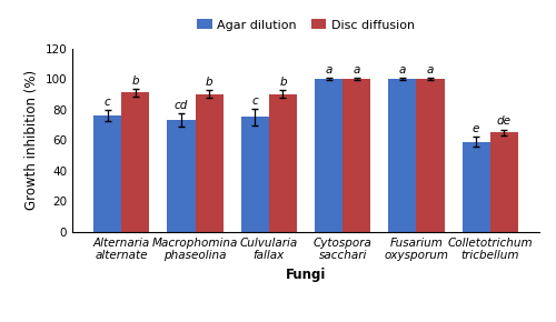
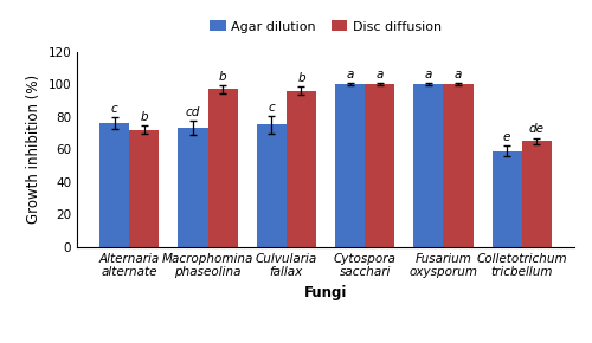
Disc diffusion/Alternaria alternate: 91 -> 72
Disc diffusion/Macrophomina phaseolina: 90 -> 97
Disc diffusion/Culvularia fallax: 90 -> 96
